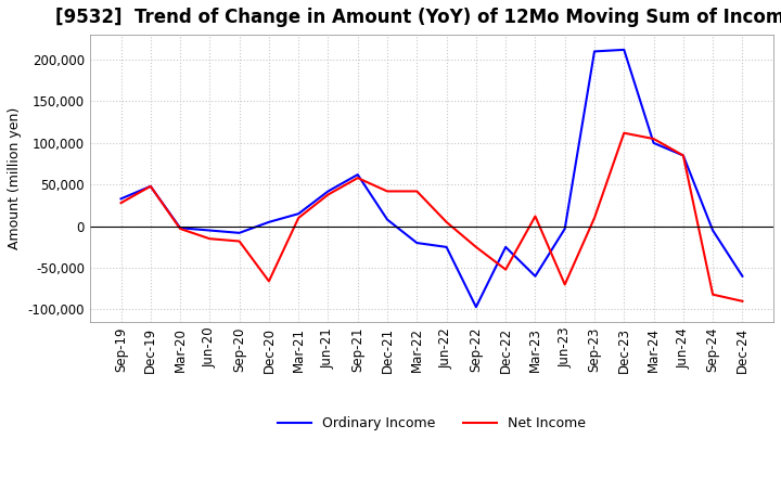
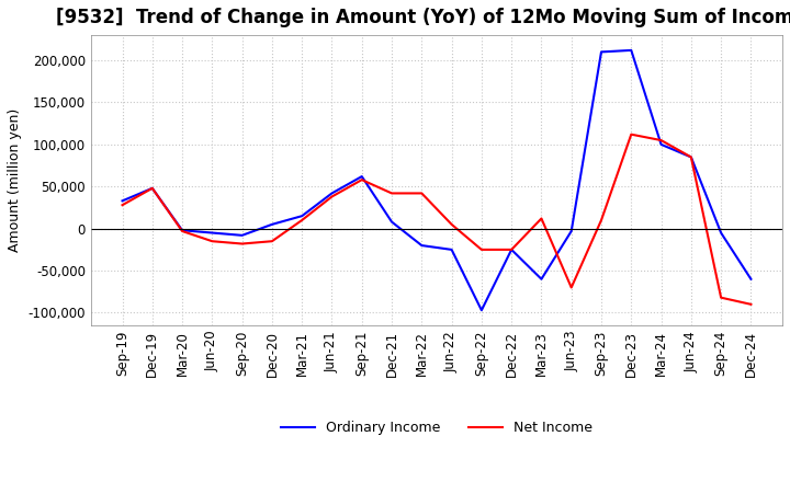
Net Income/Dec-20: -66,000 -> -15,000
Net Income/Dec-22: -52,000 -> -25,000
